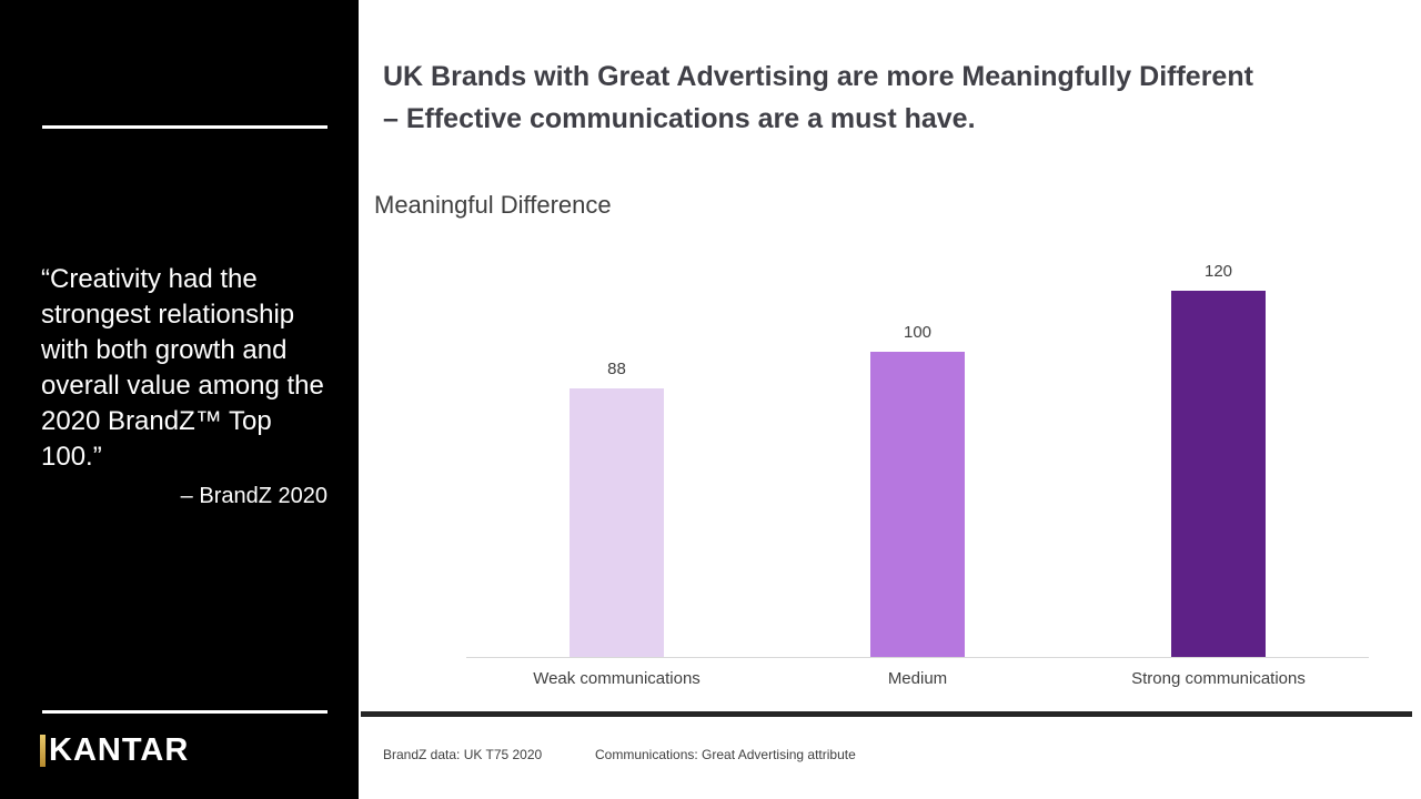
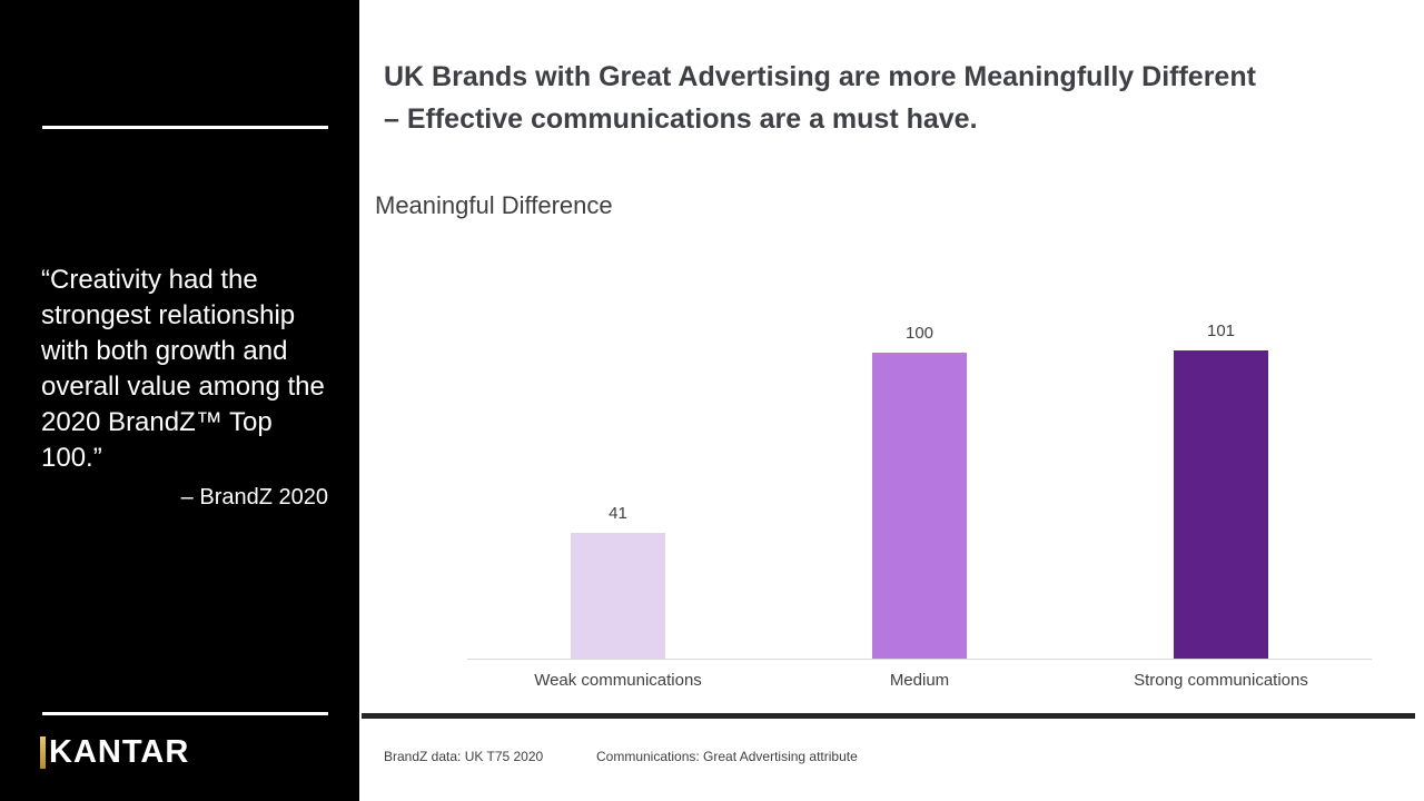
Weak communications: 88 -> 41
Strong communications: 120 -> 101
